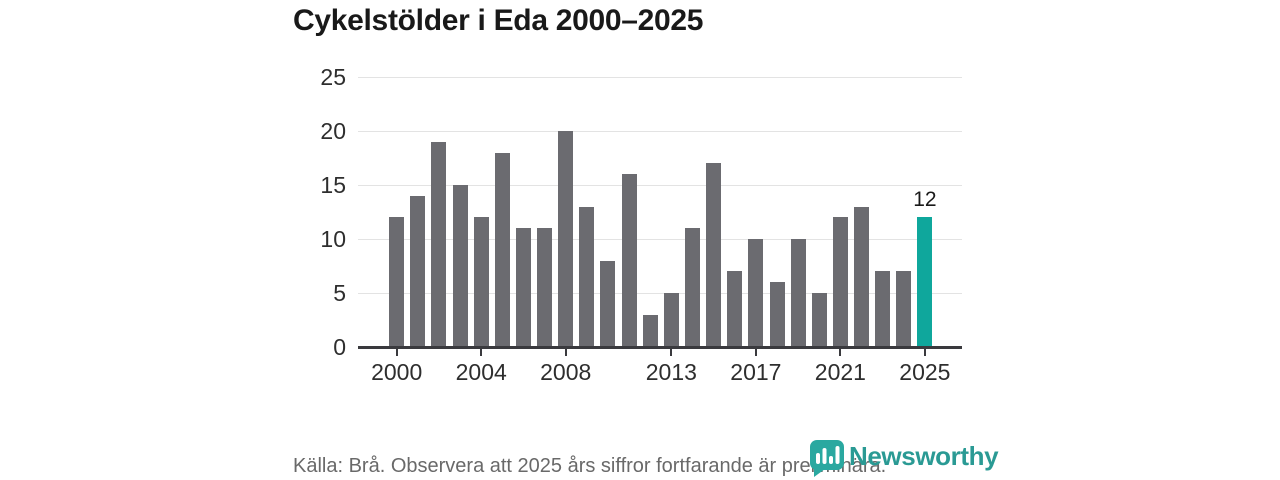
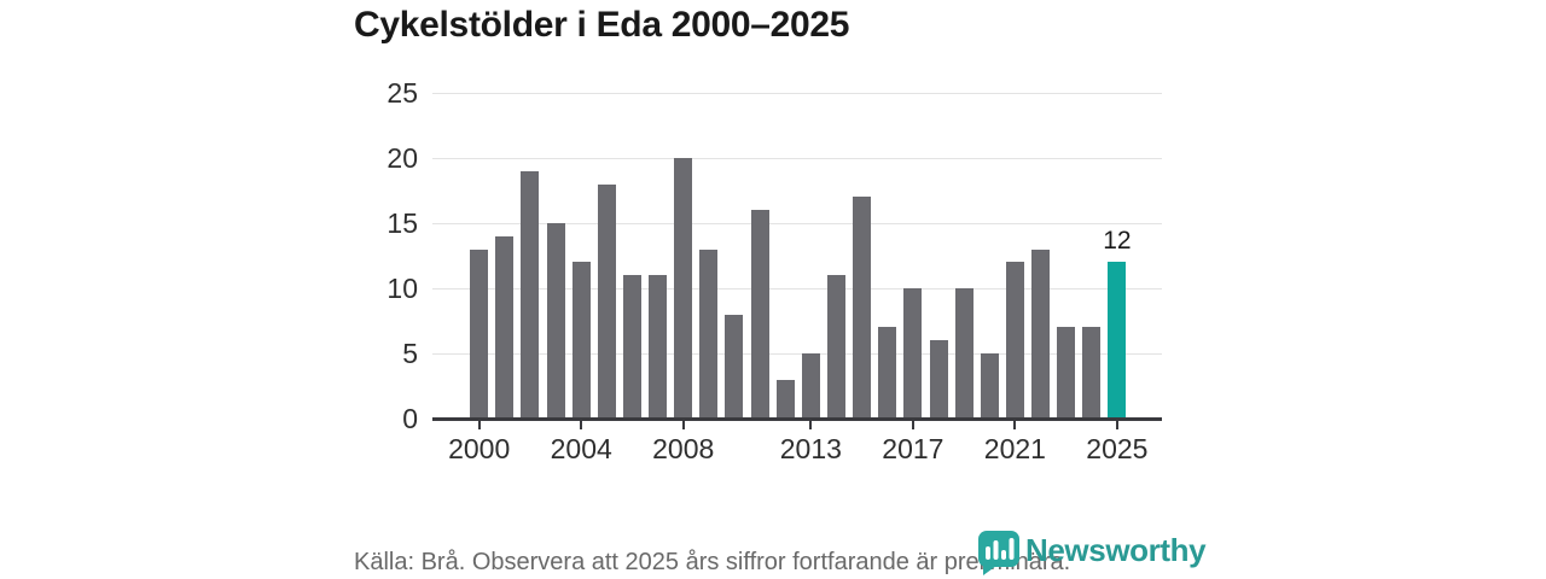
2000: 12 -> 13
